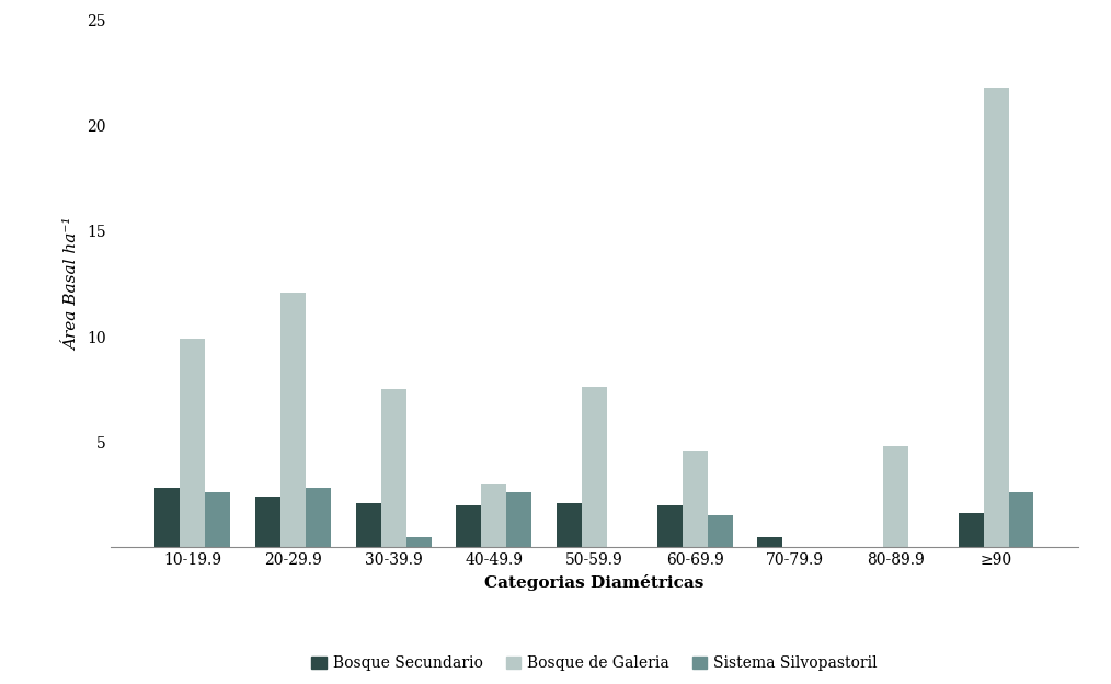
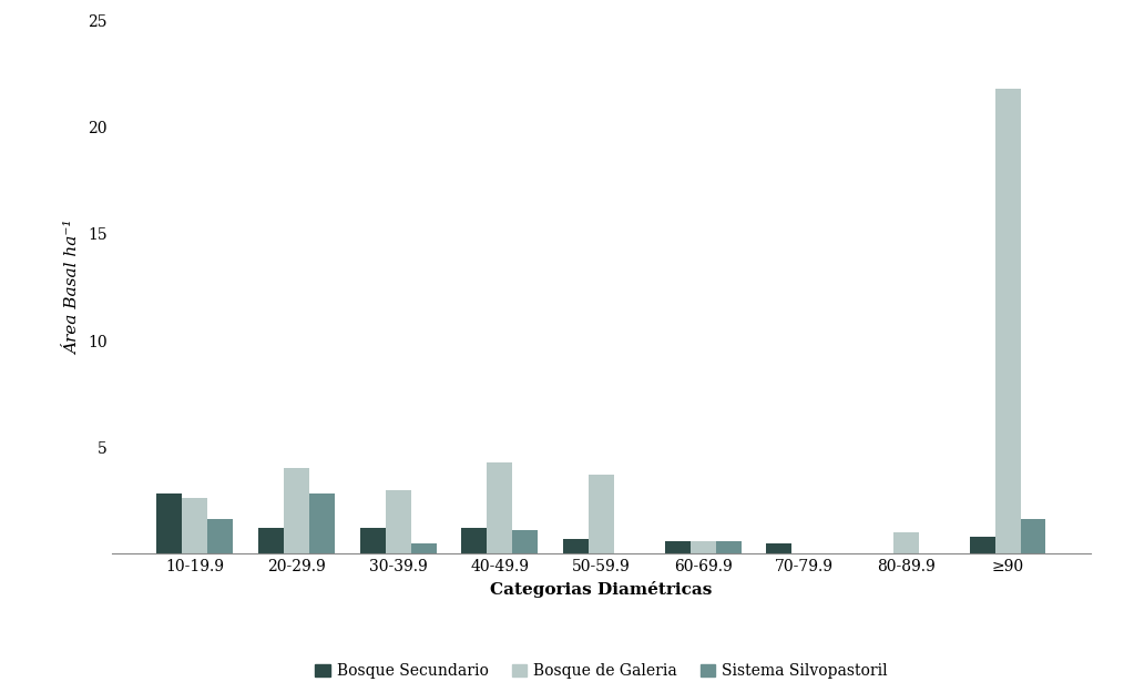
Bosque de Galeria/10-19.9: 9.9 -> 2.6
Sistema Silvopastoril/10-19.9: 2.6 -> 1.6
Bosque Secundario/20-29.9: 2.4 -> 1.2
Bosque de Galeria/20-29.9: 12.1 -> 4.0
Bosque Secundario/30-39.9: 2.1 -> 1.2
Bosque de Galeria/30-39.9: 7.5 -> 3.0
Bosque Secundario/40-49.9: 2.0 -> 1.2
Bosque de Galeria/40-49.9: 3.0 -> 4.3
Sistema Silvopastoril/40-49.9: 2.6 -> 1.1
Bosque Secundario/50-59.9: 2.1 -> 0.7
Bosque de Galeria/50-59.9: 7.6 -> 3.7
Bosque Secundario/60-69.9: 2.0 -> 0.6
Bosque de Galeria/60-69.9: 4.6 -> 0.6
Sistema Silvopastoril/60-69.9: 1.5 -> 0.6
Bosque de Galeria/80-89.9: 4.8 -> 1.0
Bosque Secundario/≥90: 1.6 -> 0.8
Sistema Silvopastoril/≥90: 2.6 -> 1.6
